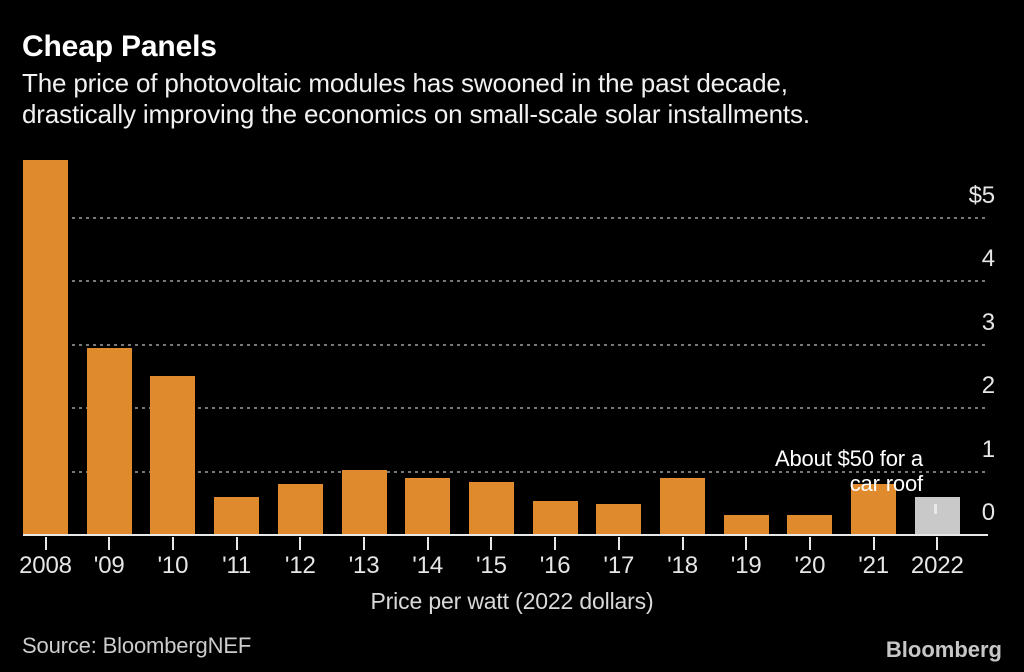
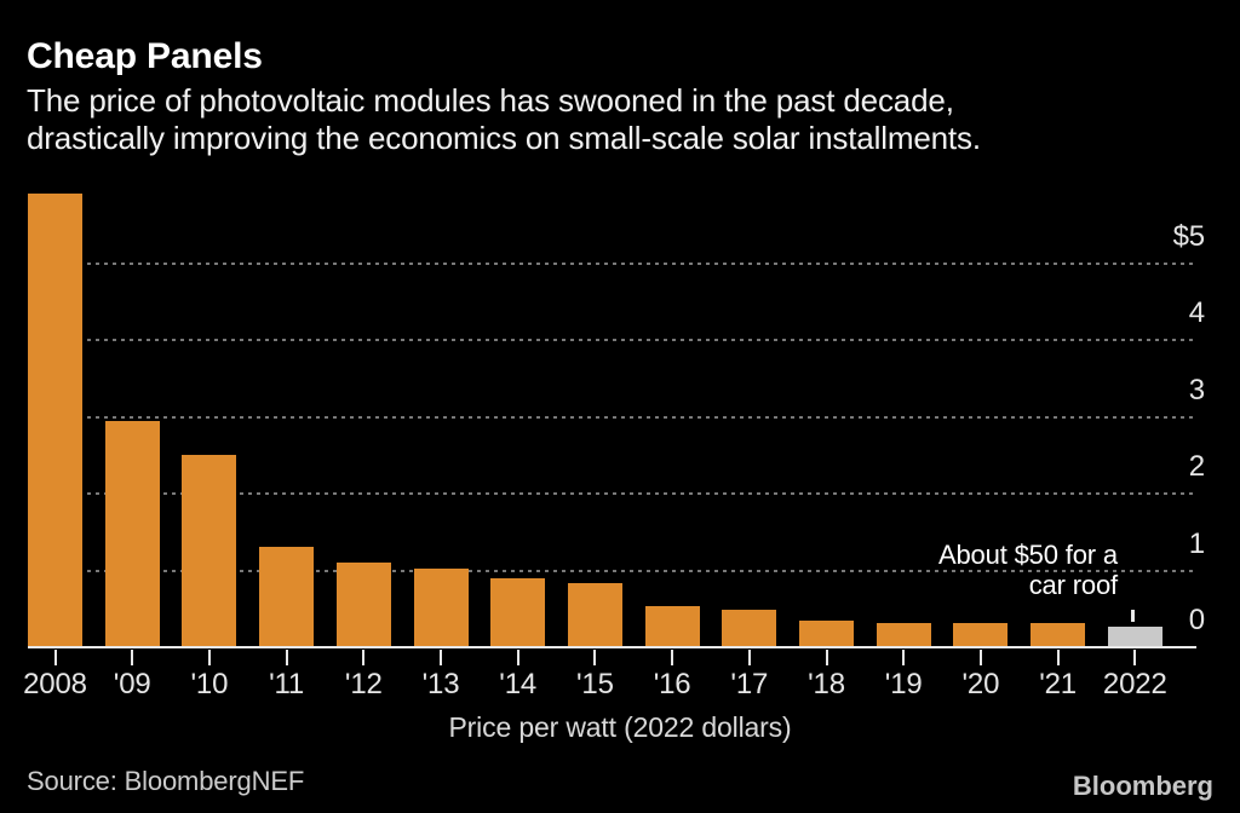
'11: $0.6 -> $1.3
'12: $0.8 -> $1.1
'18: $0.9 -> $0.3
'21: $0.8 -> $0.3
2022: $0.6 -> $0.3
